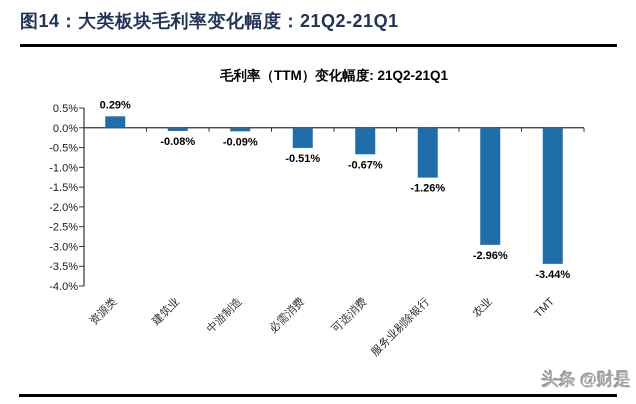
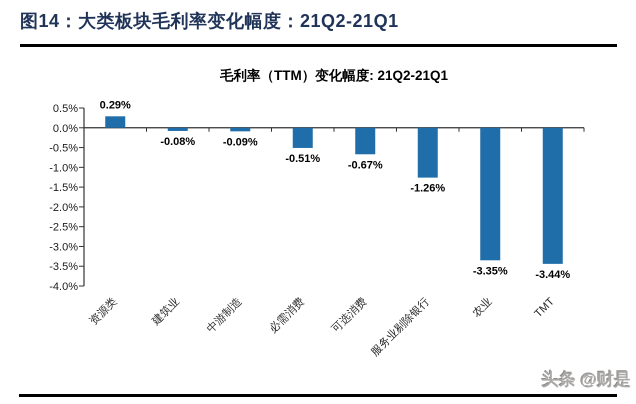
农业: -2.96% -> -3.35%
